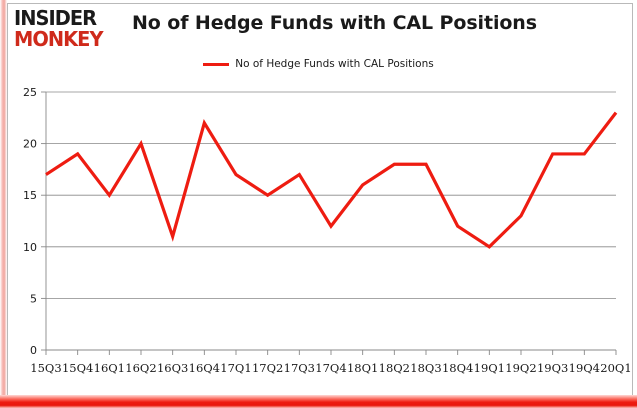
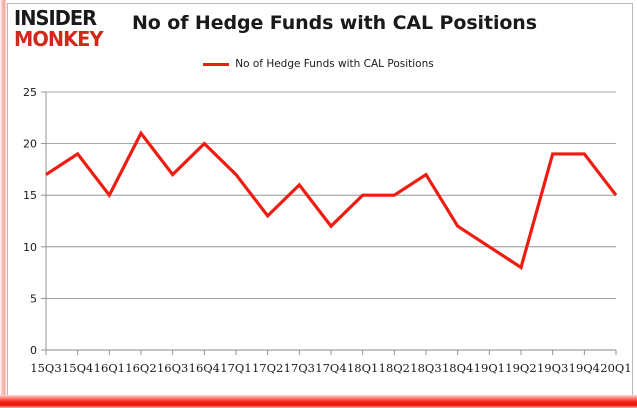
16Q2: 20 -> 21
16Q3: 11 -> 17
16Q4: 22 -> 20
17Q2: 15 -> 13
17Q3: 17 -> 16
18Q1: 16 -> 15
18Q2: 18 -> 15
18Q3: 18 -> 17
19Q2: 13 -> 8
20Q1: 23 -> 15
